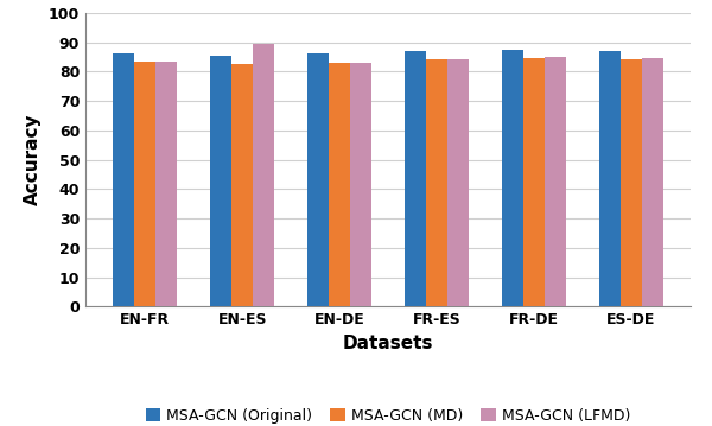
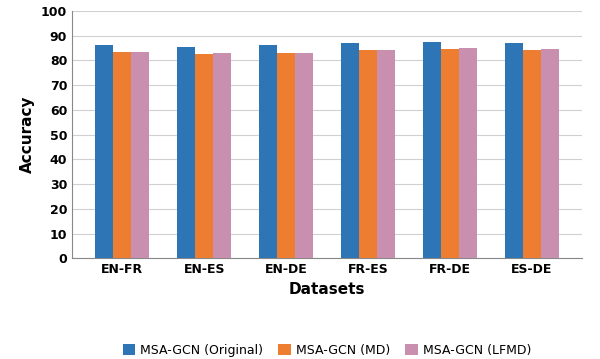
MSA-GCN (LFMD)/EN-ES: 89.5 -> 83.0
